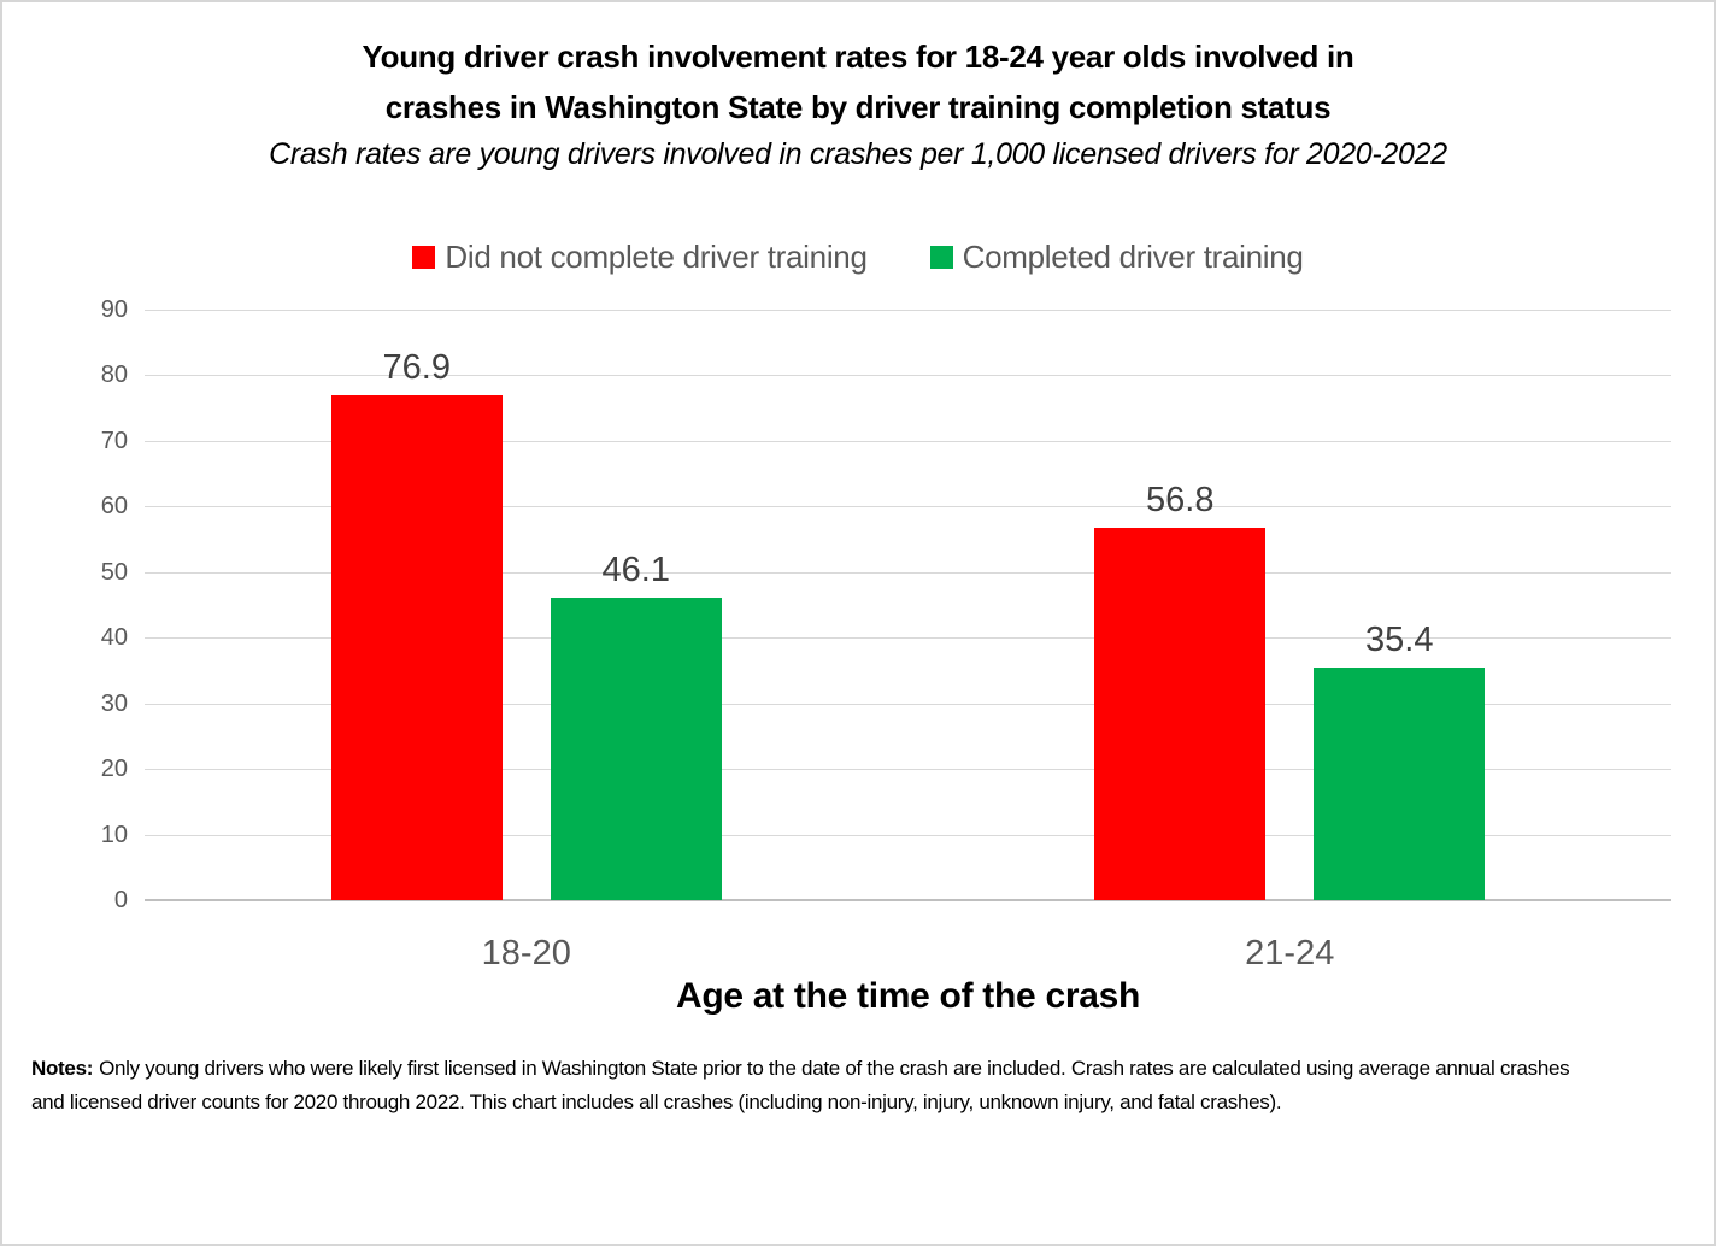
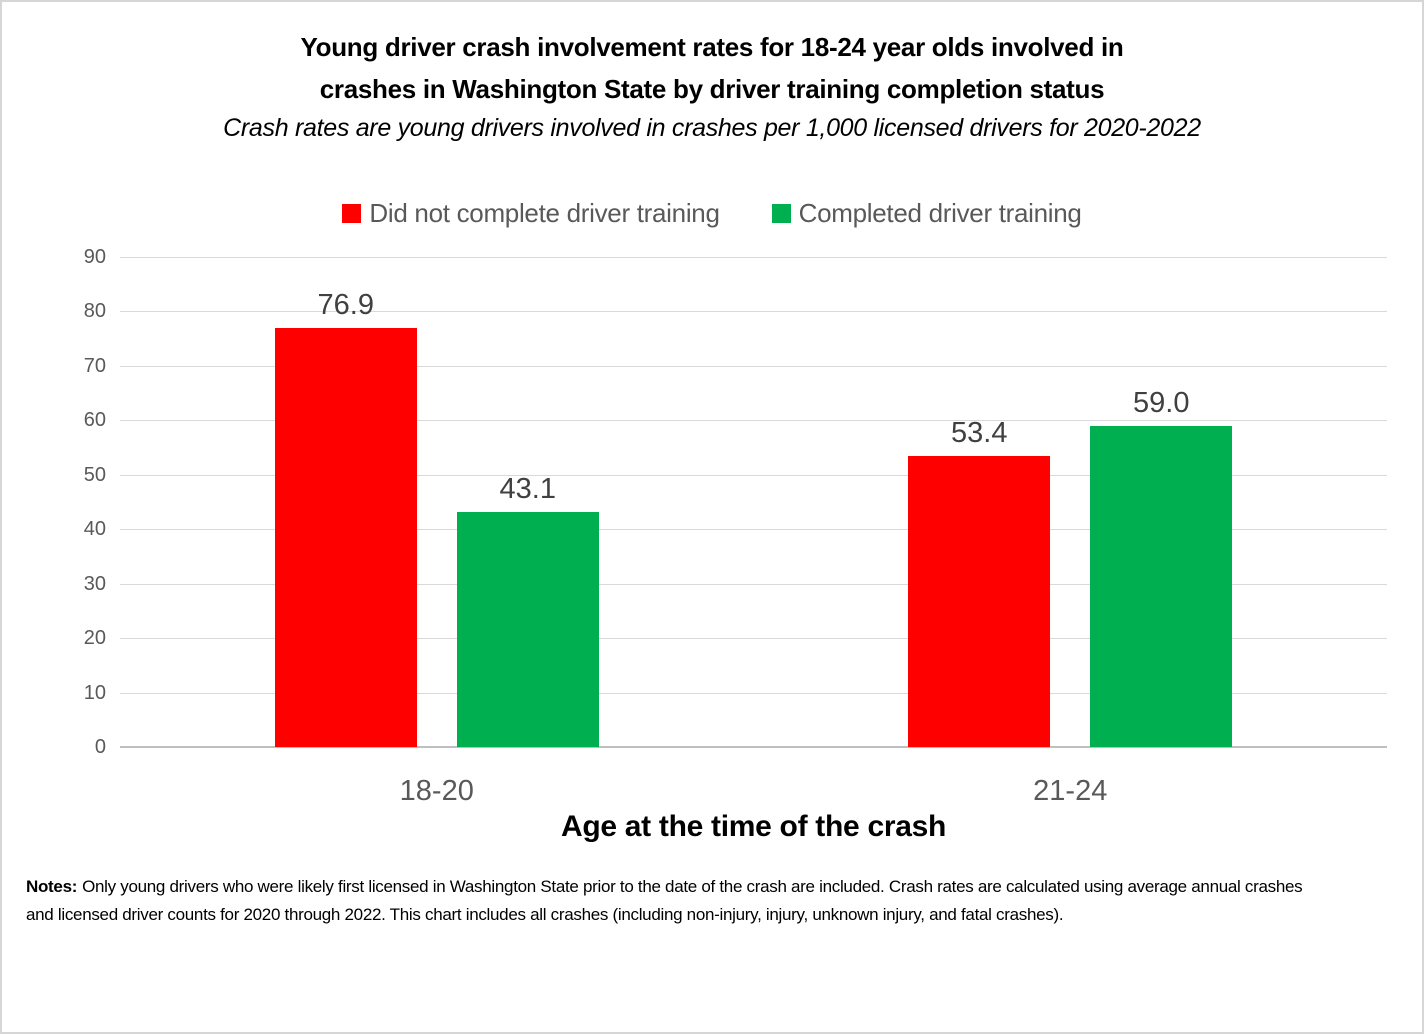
Completed driver training/18-20: 46.1 -> 43.1
Did not complete driver training/21-24: 56.8 -> 53.4
Completed driver training/21-24: 35.4 -> 59.0
